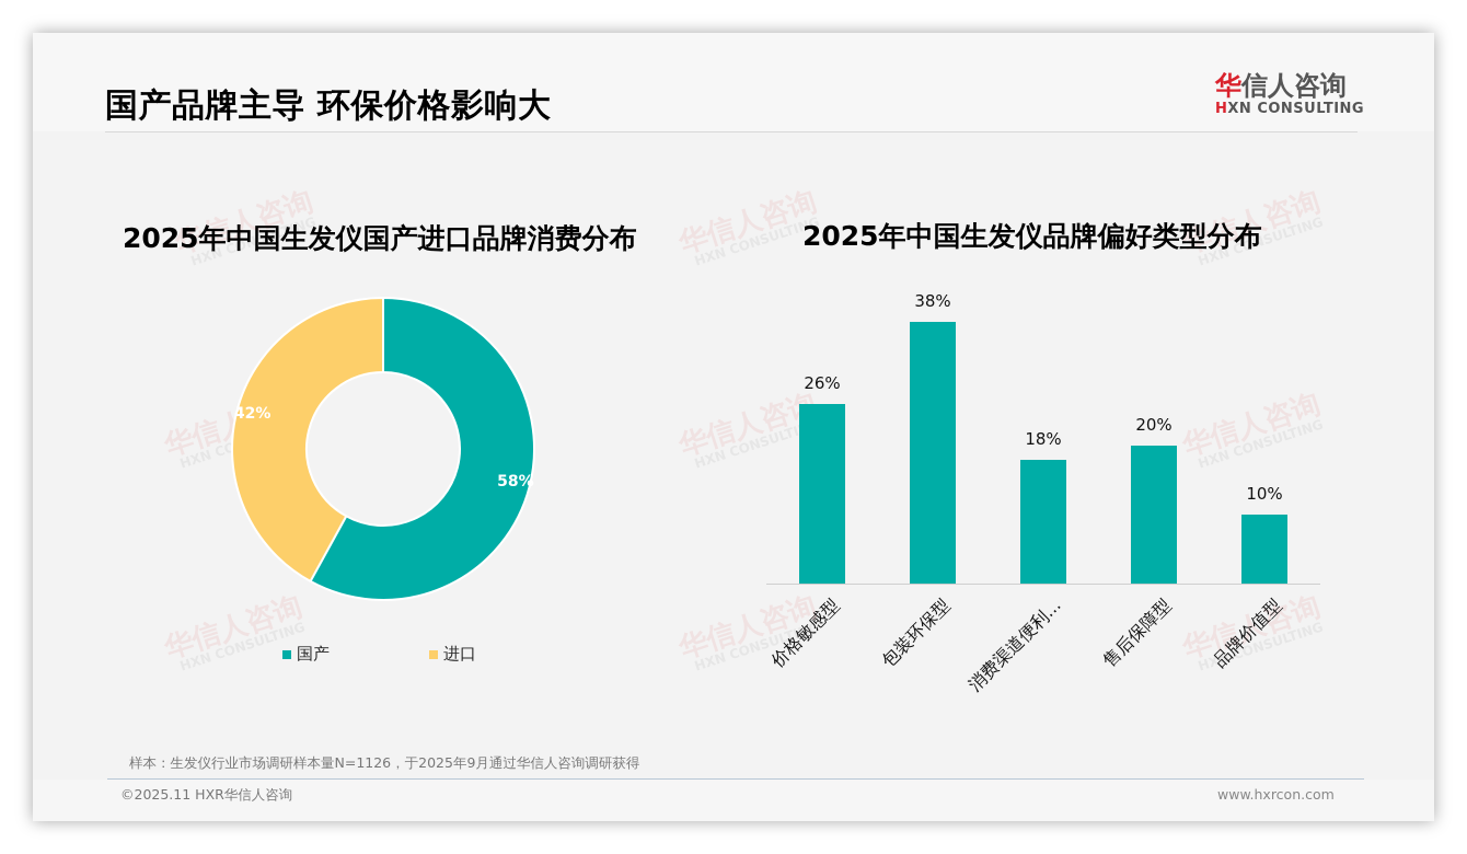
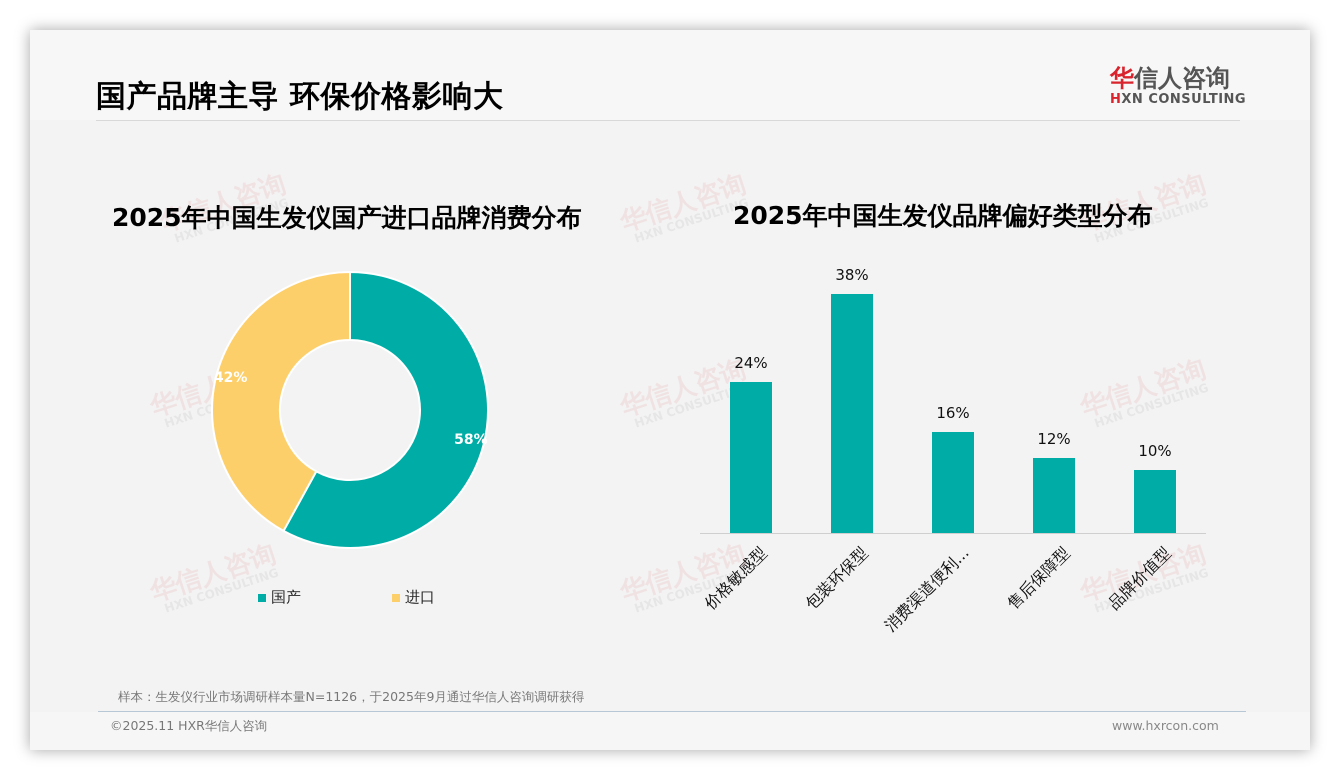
2025年中国生发仪品牌偏好类型分布/价格敏感型: 26% -> 24%
2025年中国生发仪品牌偏好类型分布/消费渠道便利...: 18% -> 16%
2025年中国生发仪品牌偏好类型分布/售后保障型: 20% -> 12%
